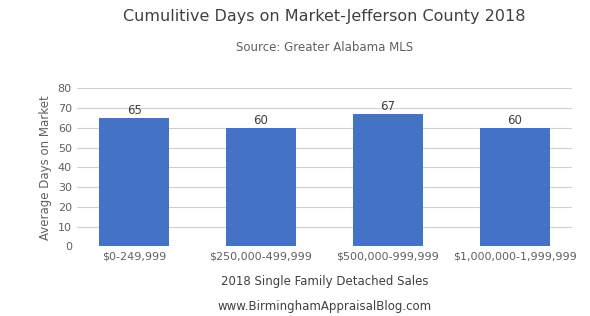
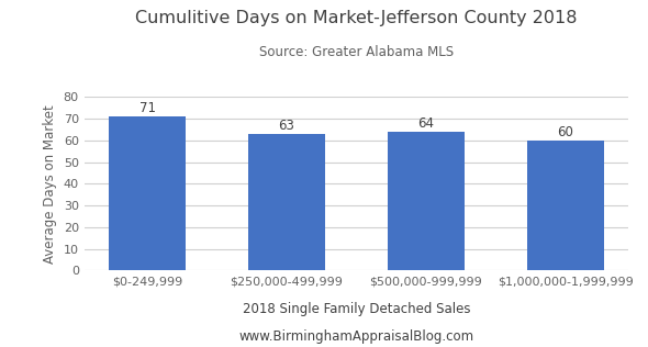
$0-249,999: 65 -> 71
$250,000-499,999: 60 -> 63
$500,000-999,999: 67 -> 64
